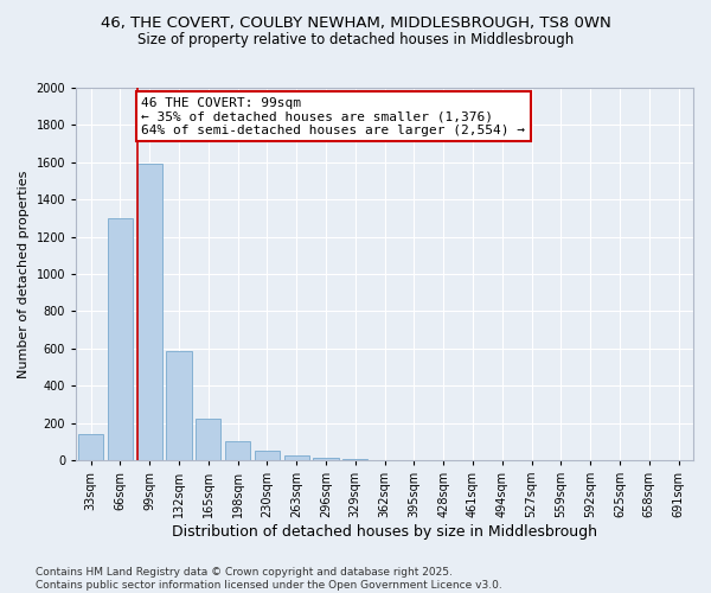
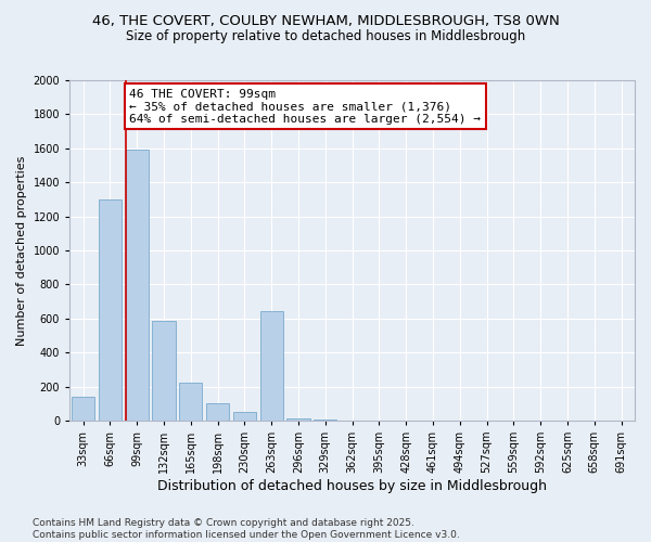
263sqm: 20 -> 640
